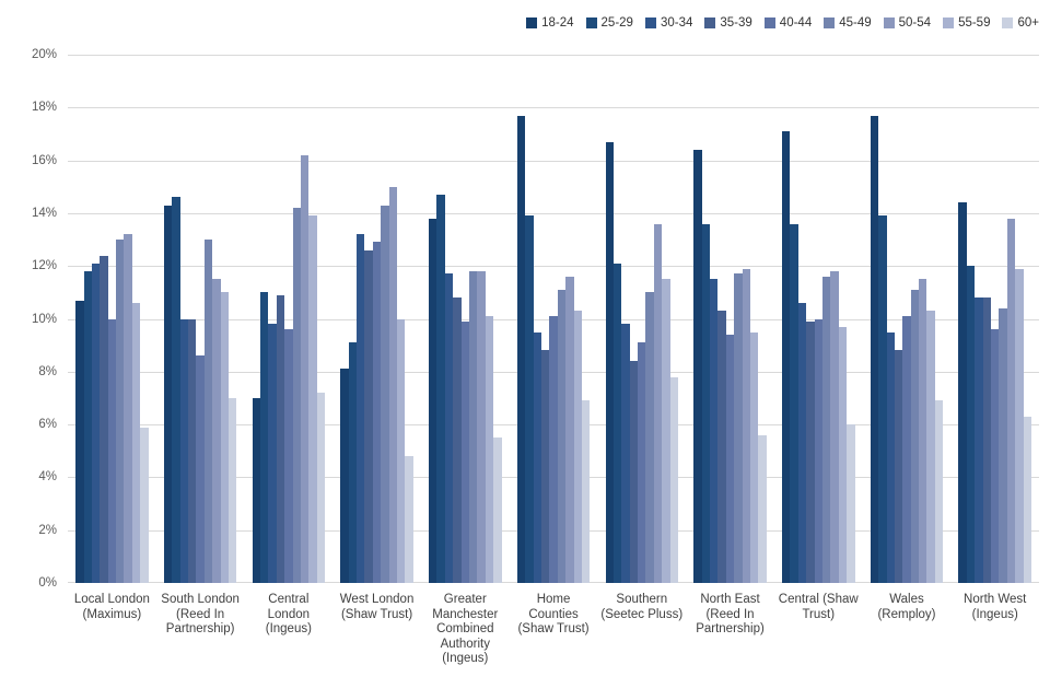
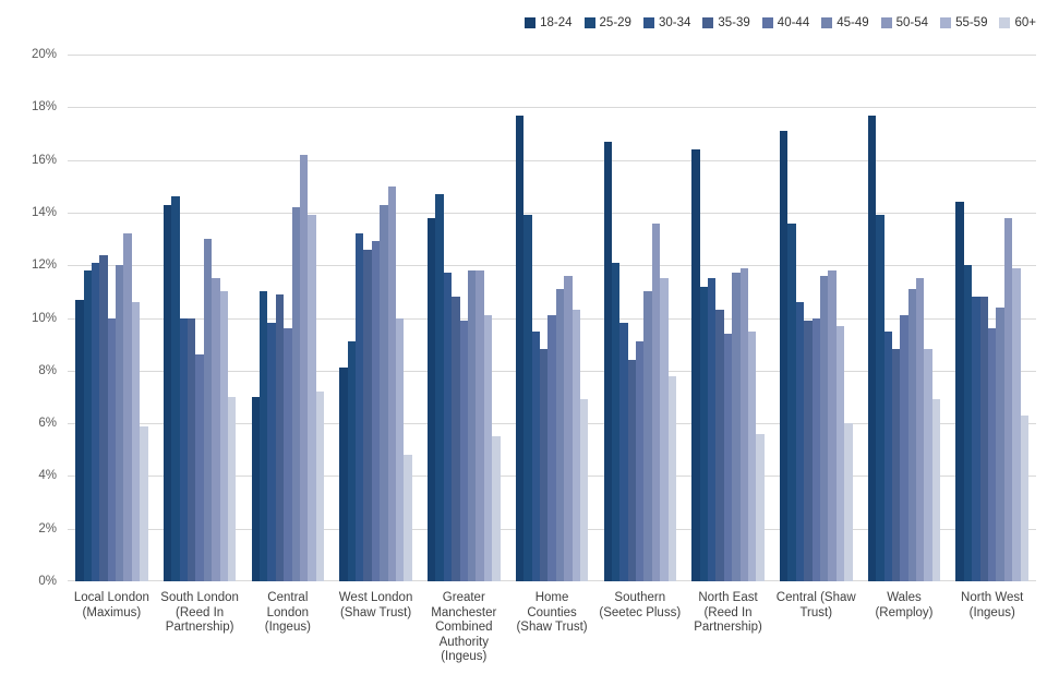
45-49/Local London (Maximus): 13.0% -> 12.0%
25-29/North East (Reed In Partnership): 13.6% -> 11.2%
55-59/Wales (Remploy): 10.3% -> 8.8%
